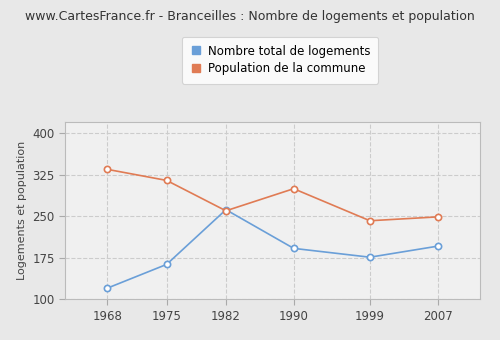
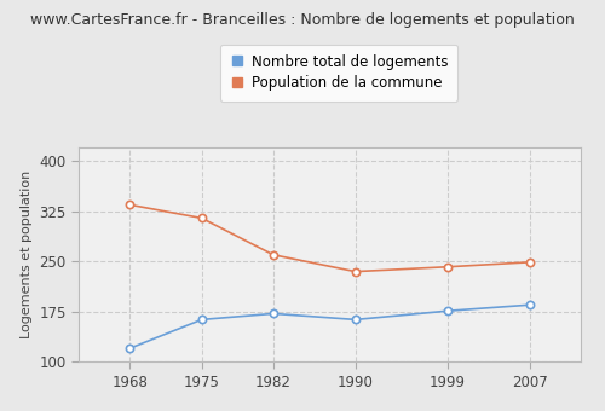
Nombre total de logements/1982: 262 -> 172
Nombre total de logements/1990: 192 -> 163
Population de la commune/1990: 300 -> 235
Nombre total de logements/2007: 196 -> 185
